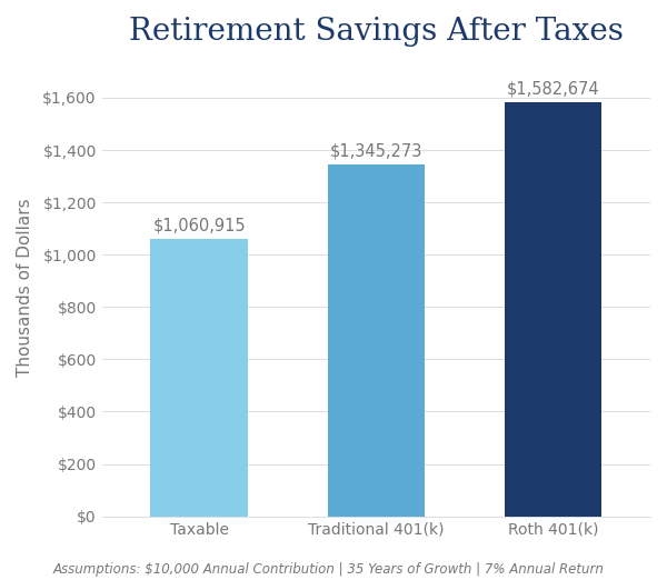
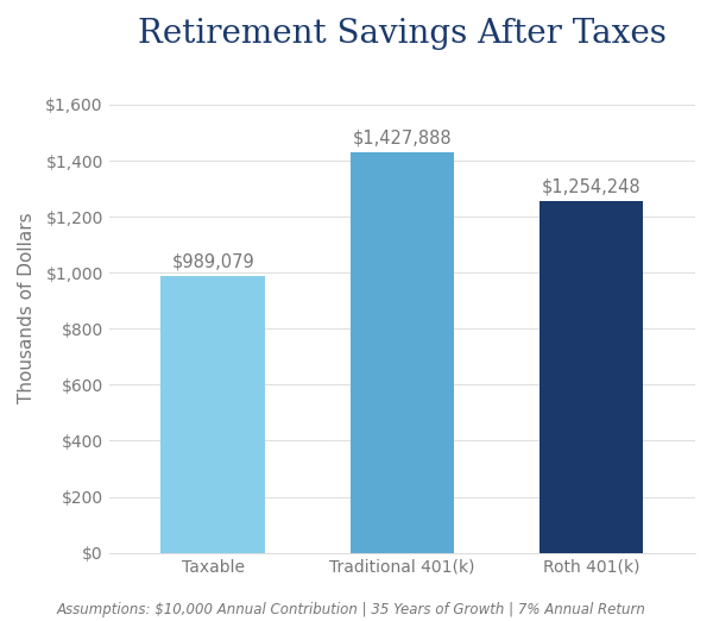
Taxable: $1,060,915 -> $989,079
Traditional 401(k): $1,345,273 -> $1,427,888
Roth 401(k): $1,582,674 -> $1,254,248
